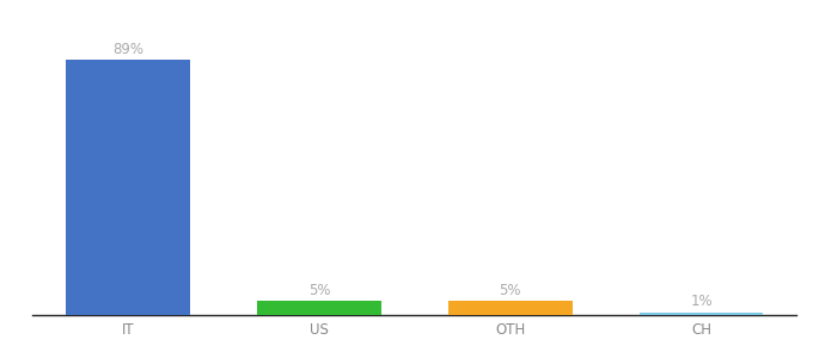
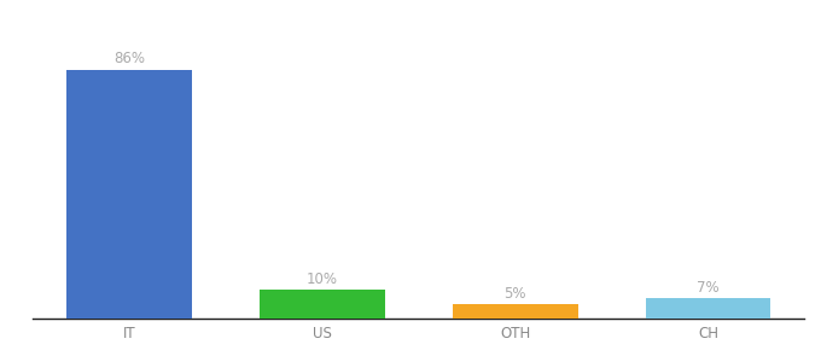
IT: 89% -> 86%
US: 5% -> 10%
CH: 1% -> 7%
